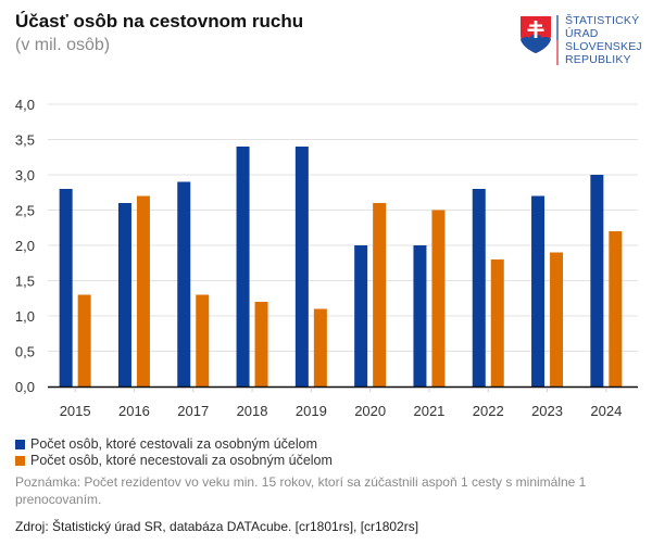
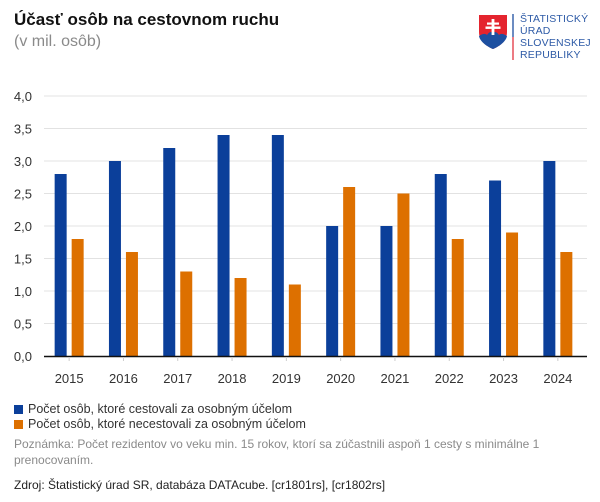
Počet osôb, ktoré necestovali za osobným účelom/2015: 1,3 -> 1,8
Počet osôb, ktoré cestovali za osobným účelom/2016: 2,6 -> 3,0
Počet osôb, ktoré necestovali za osobným účelom/2016: 2,7 -> 1,6
Počet osôb, ktoré cestovali za osobným účelom/2017: 2,9 -> 3,2
Počet osôb, ktoré necestovali za osobným účelom/2024: 2,2 -> 1,6
